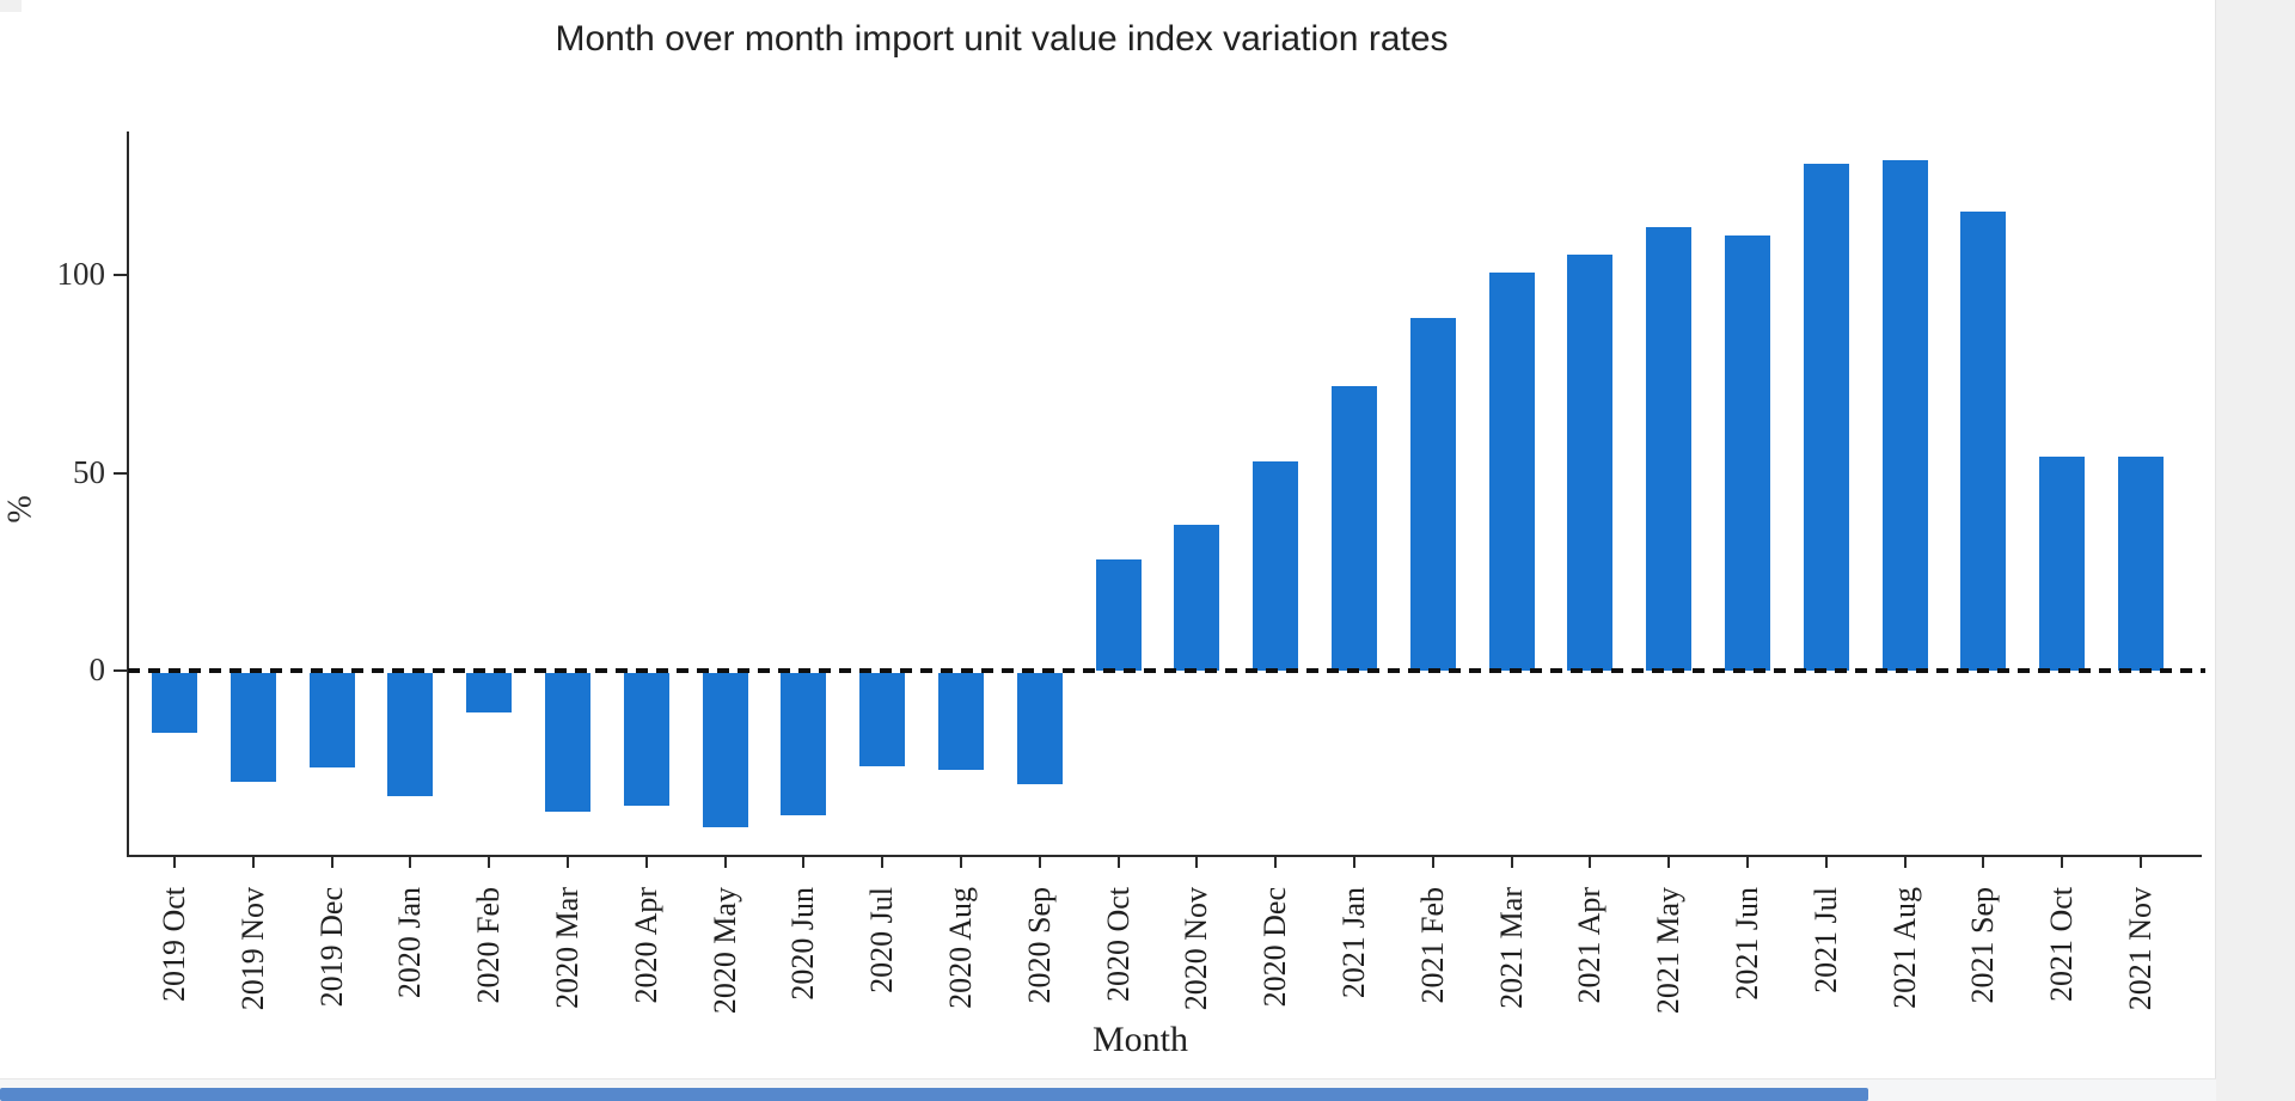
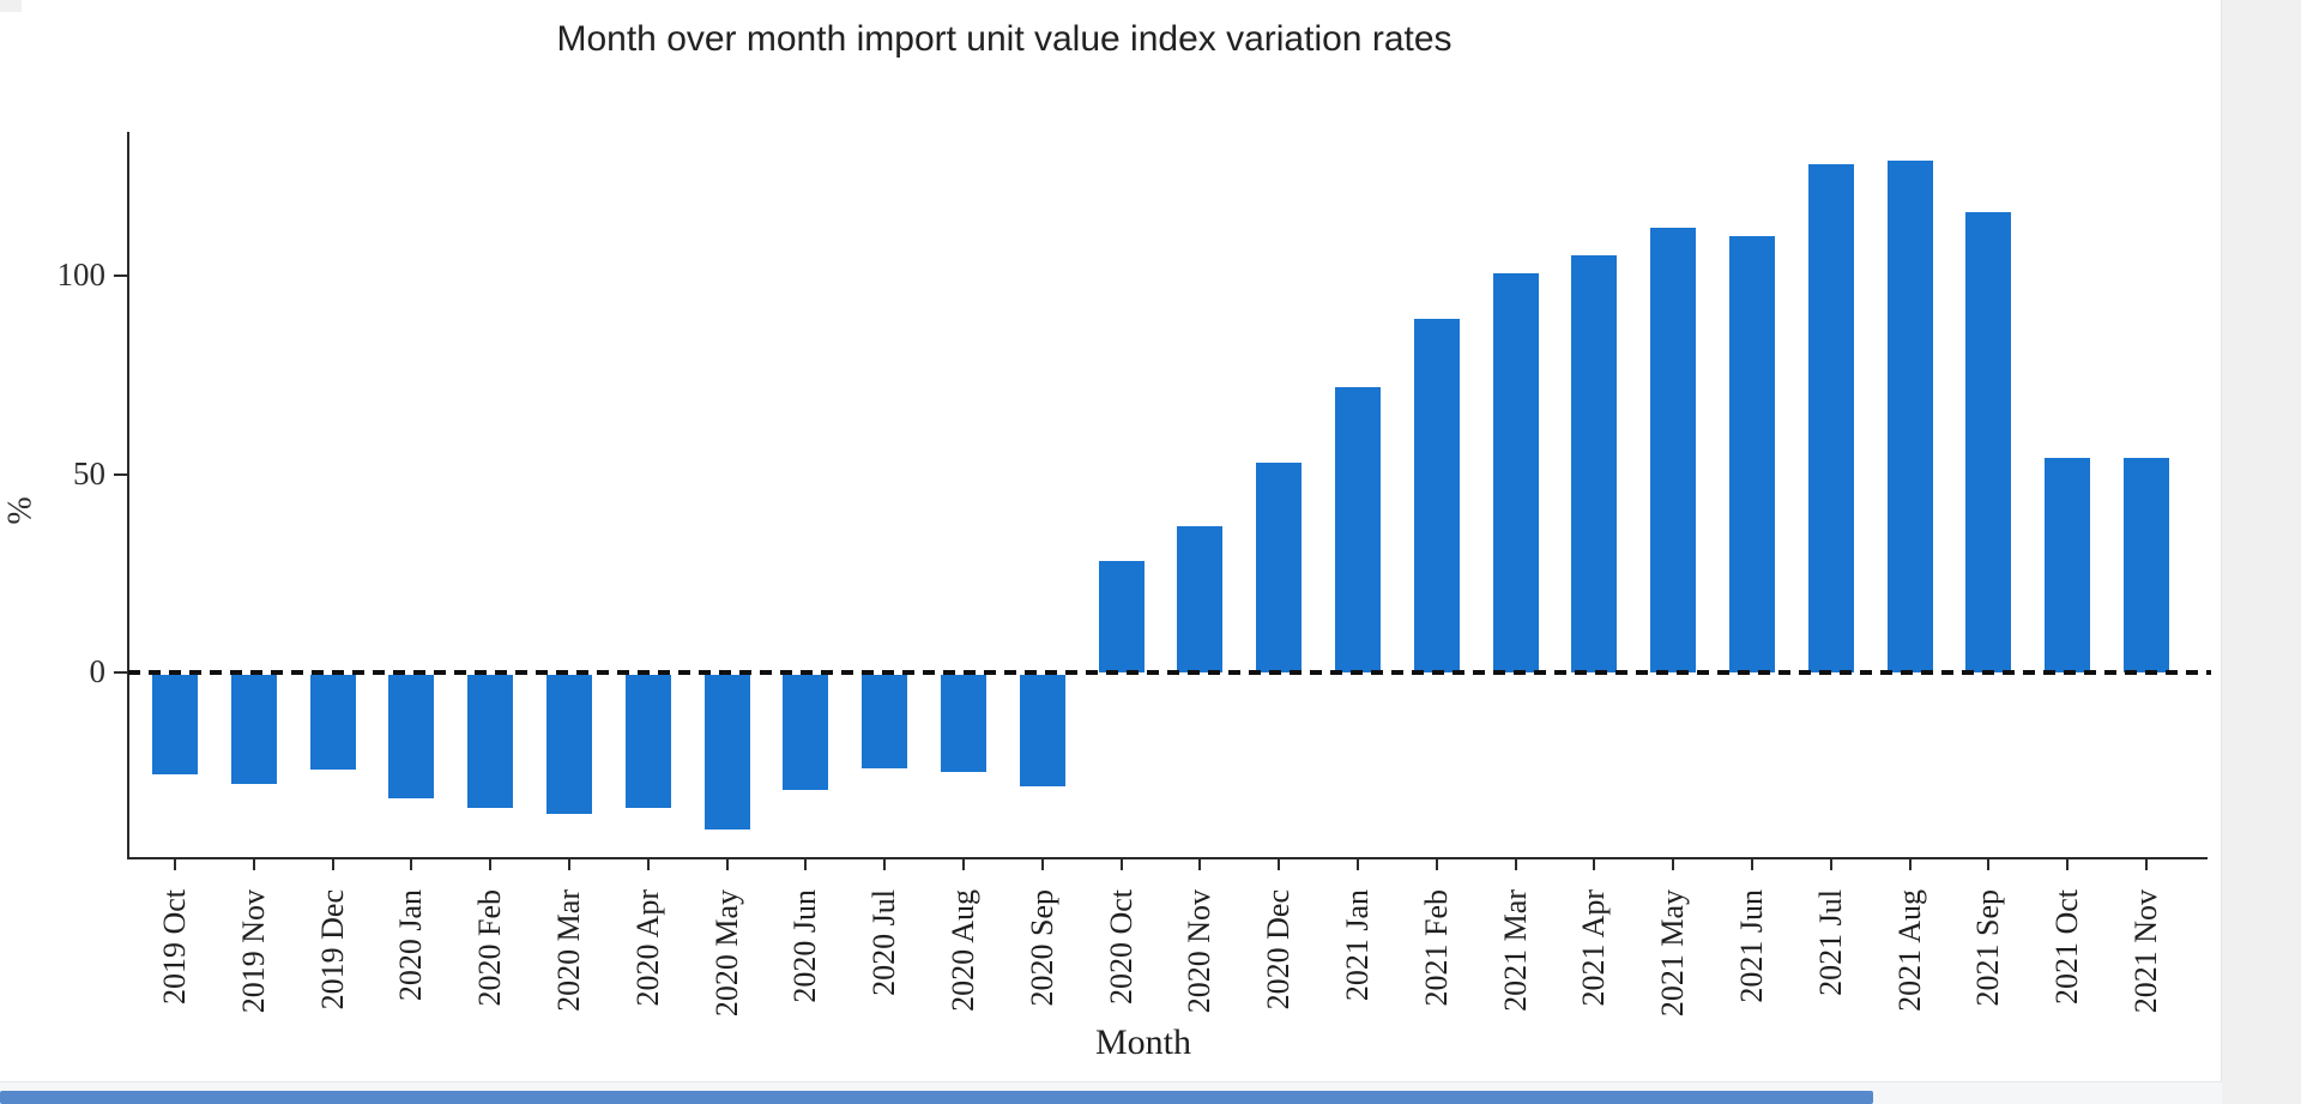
2019 Oct: -15 -> -25
2020 Feb: -10 -> -34
2020 Jun: -36 -> -29
